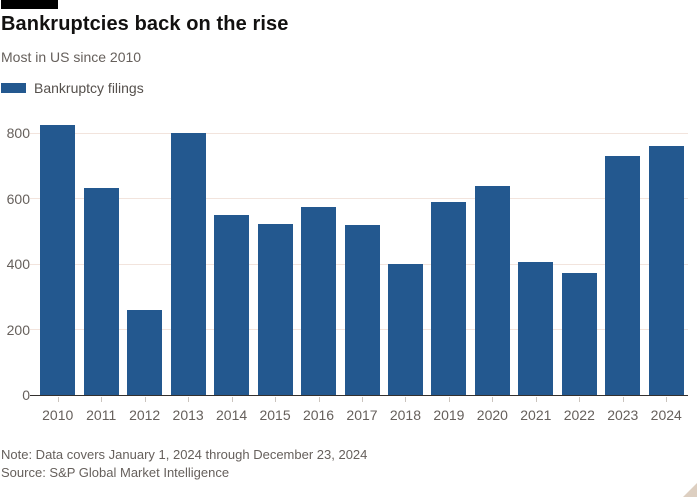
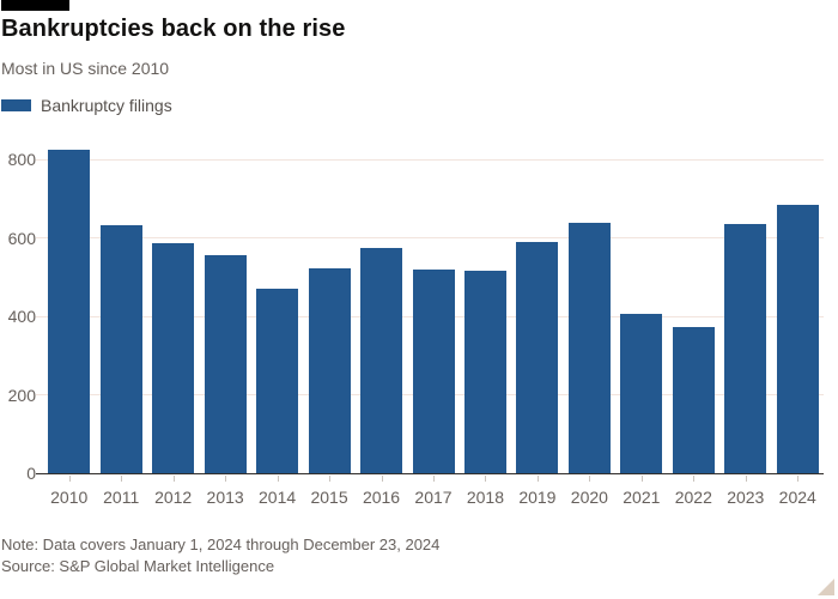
2012: 260 -> 590
2013: 800 -> 560
2014: 550 -> 470
2018: 400 -> 520
2023: 730 -> 640
2024: 760 -> 690
